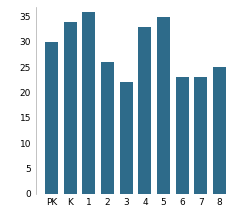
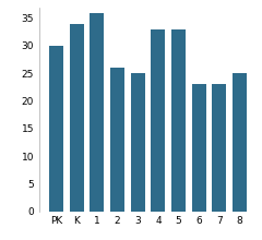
3: 22 -> 25
5: 35 -> 33
